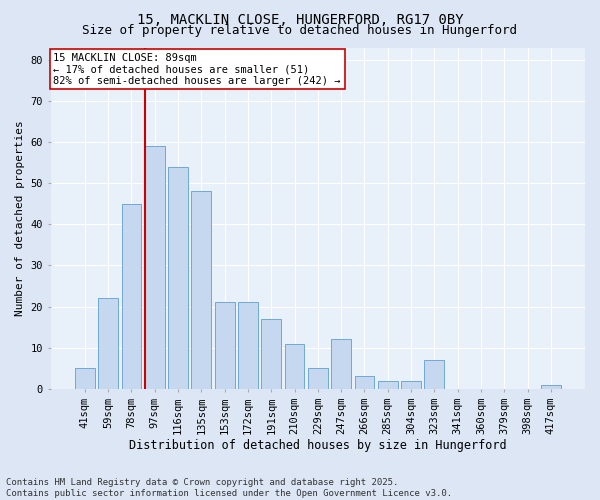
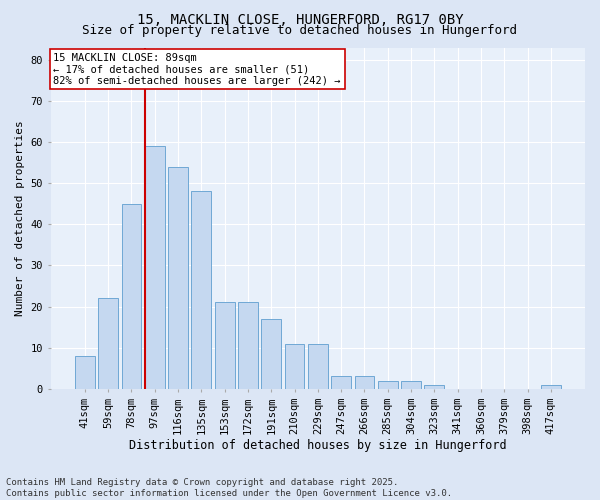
41sqm: 5 -> 8
229sqm: 5 -> 11
247sqm: 12 -> 3
323sqm: 7 -> 1
